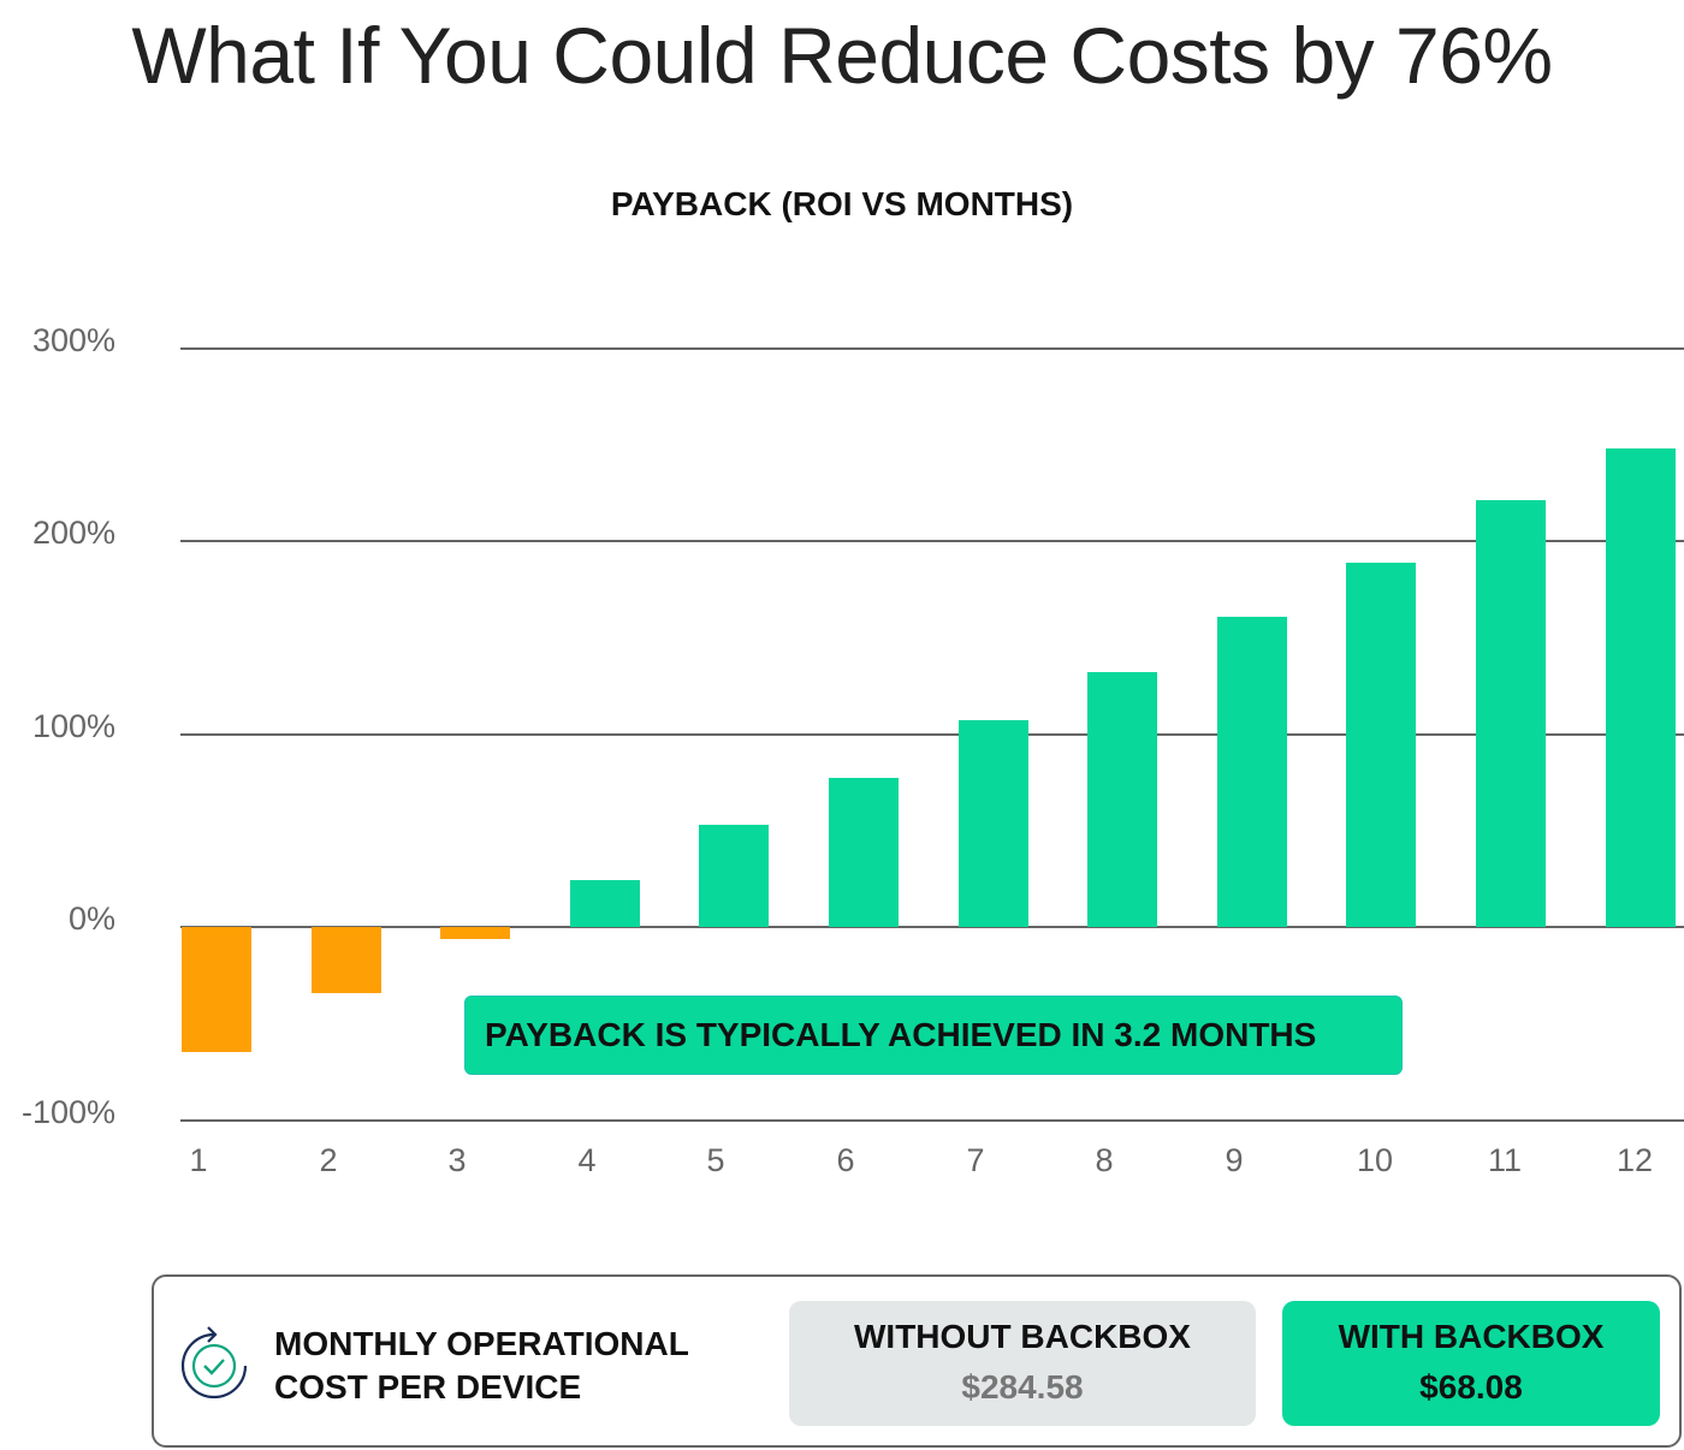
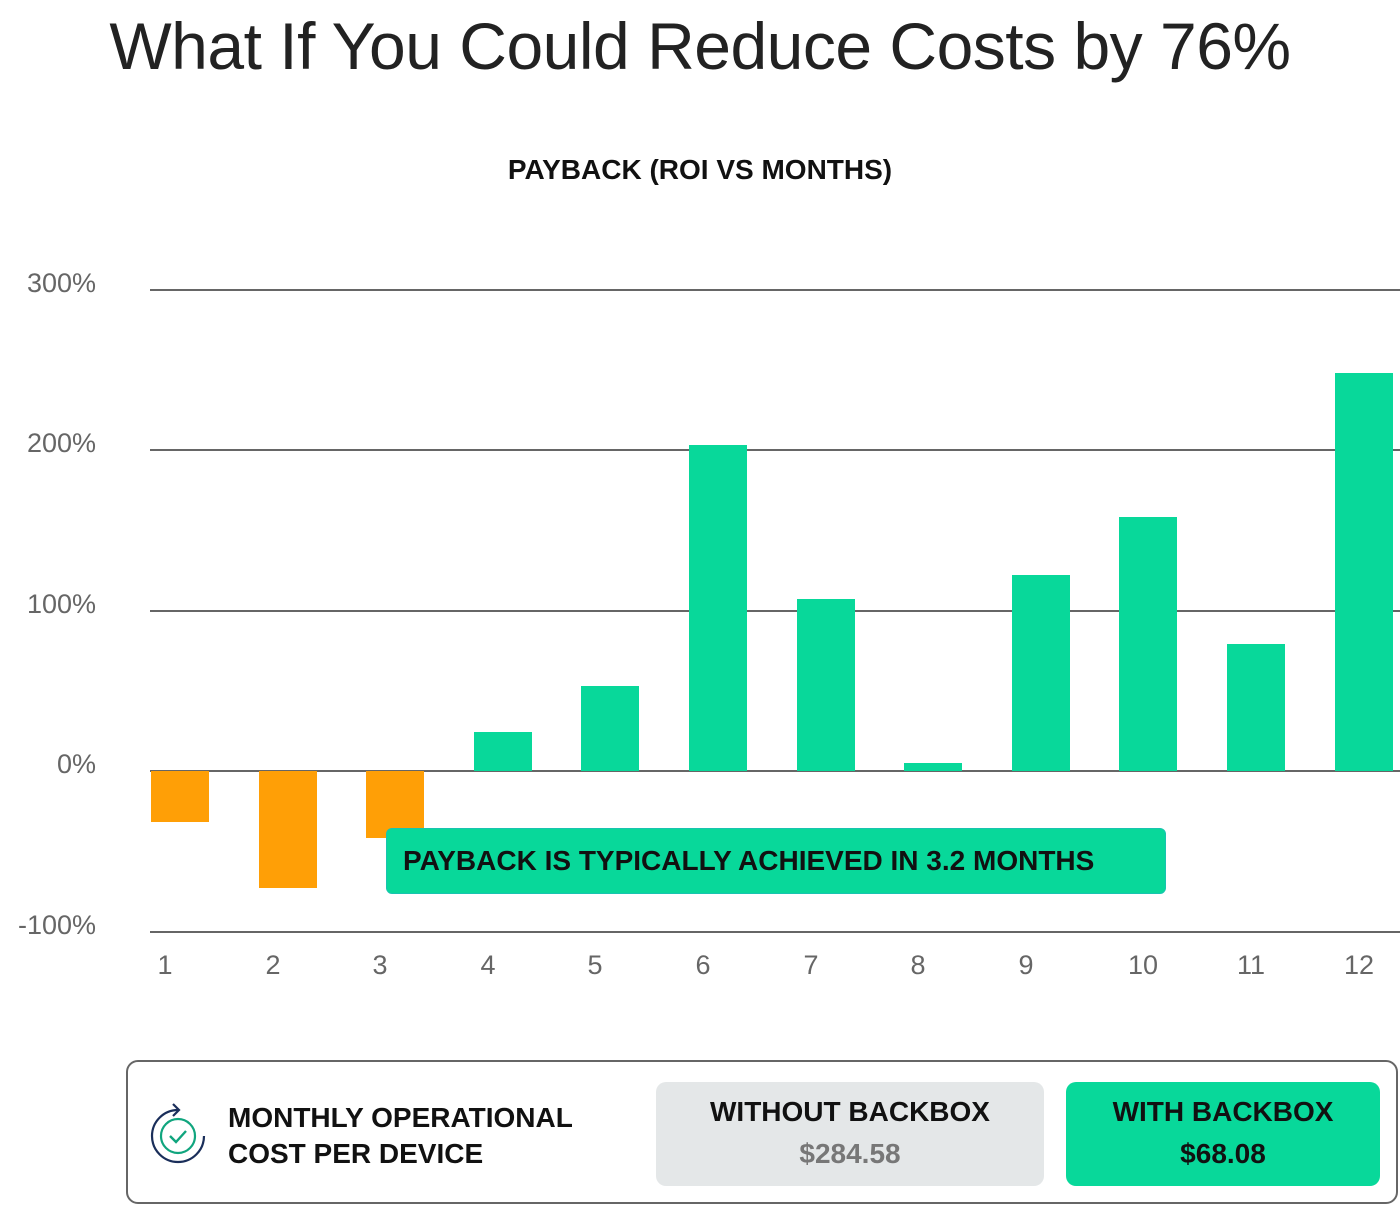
1: -65% -> -32%
2: -34% -> -73%
3: -6% -> -42%
6: 77% -> 203%
8: 132% -> 5%
9: 161% -> 122%
10: 189% -> 158%
11: 221% -> 79%
